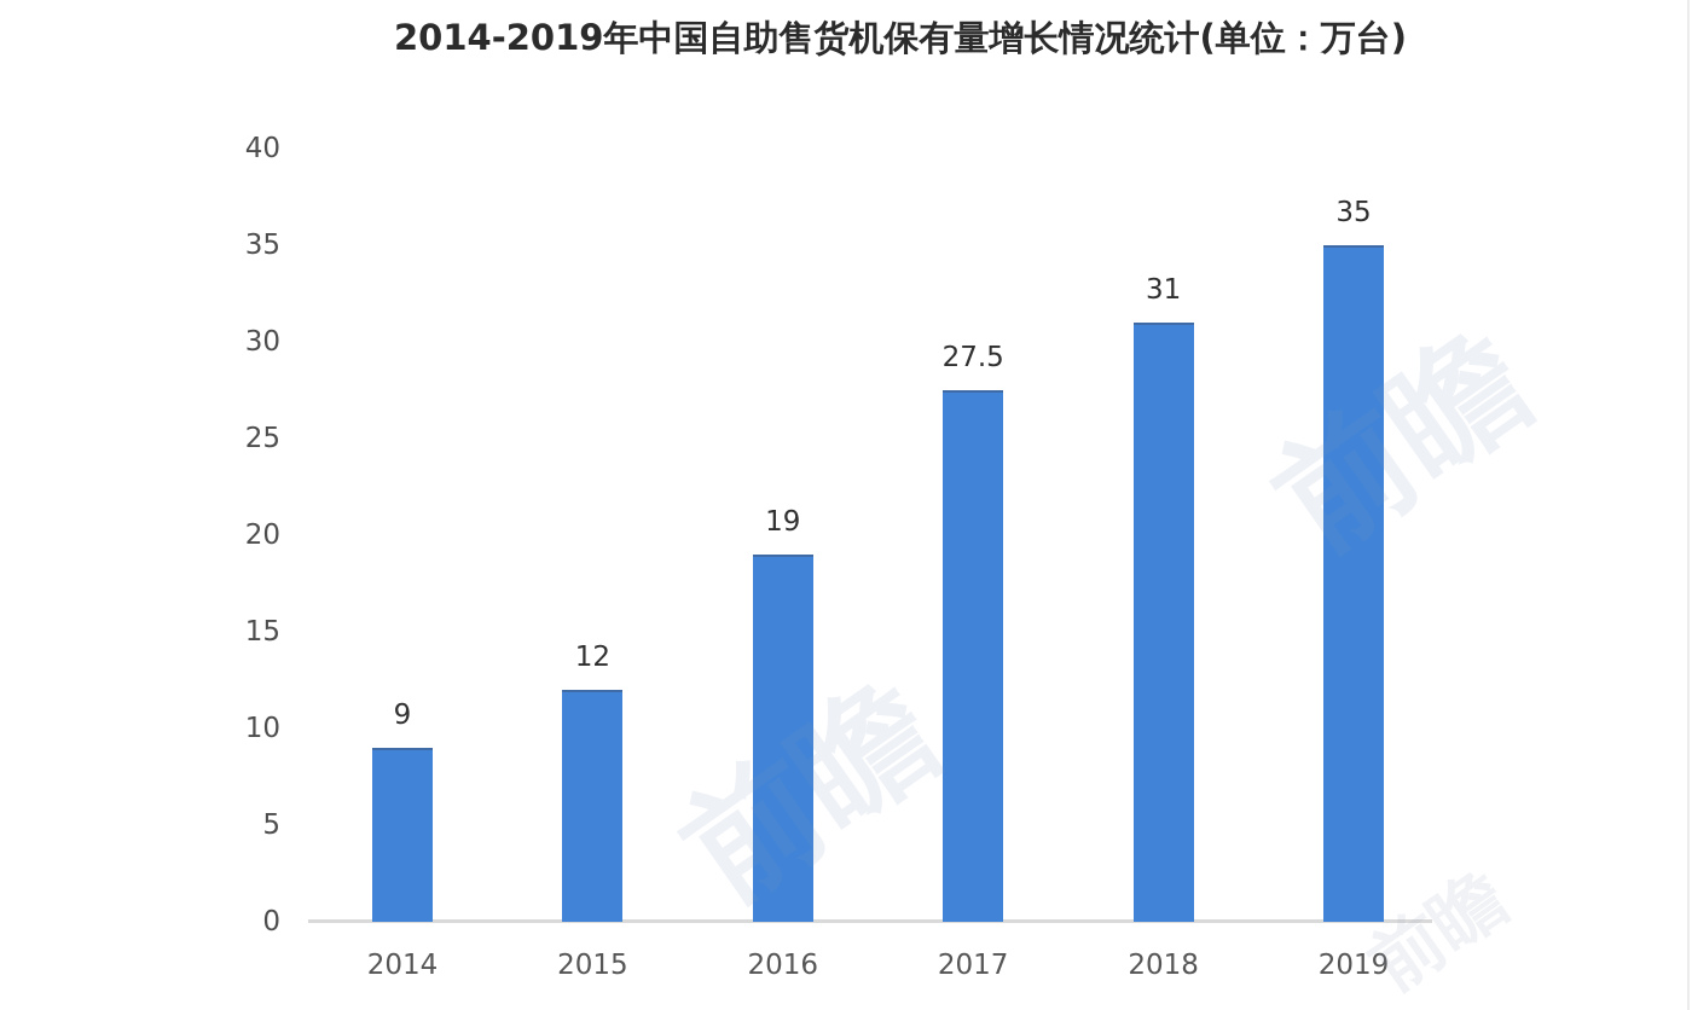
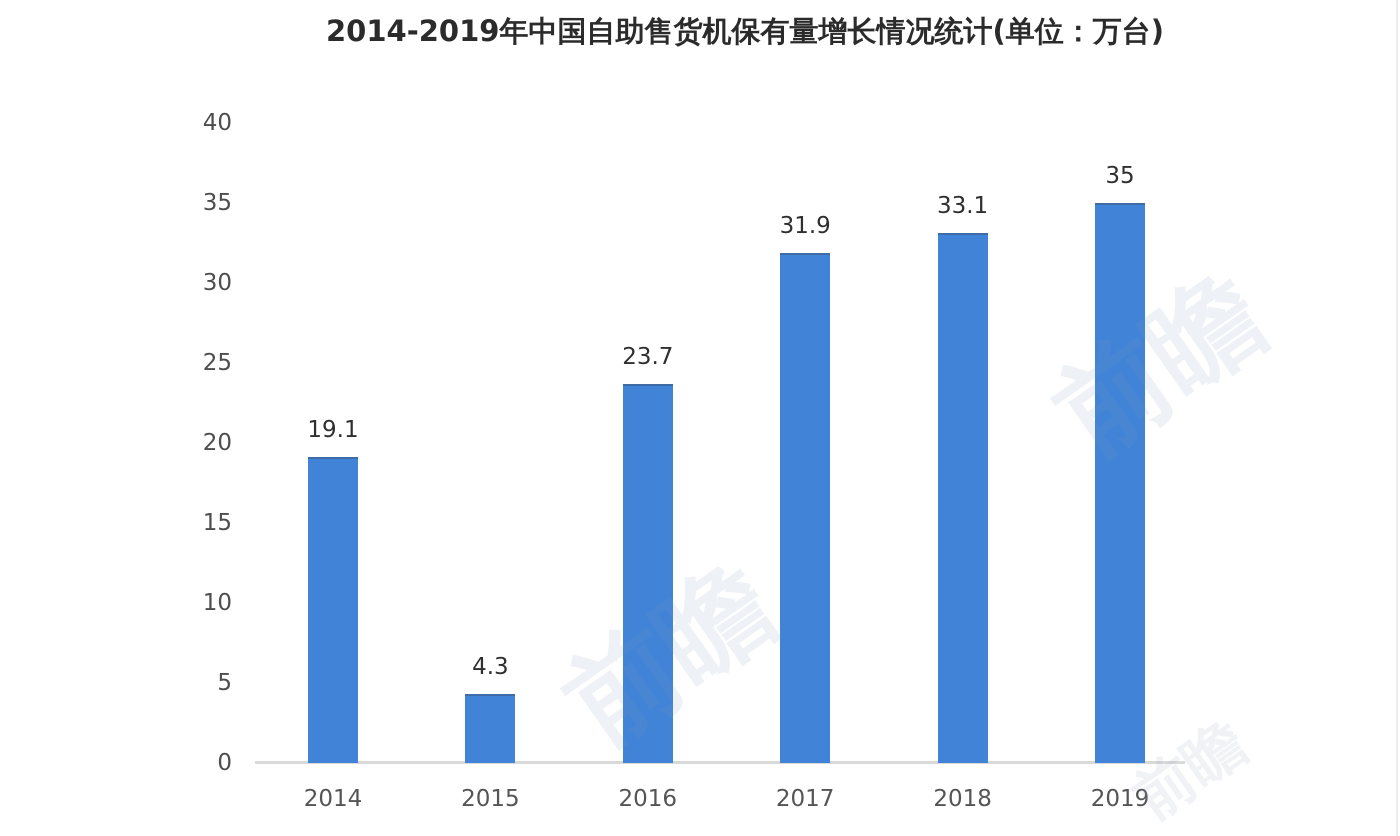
2014: 9 -> 19.1
2015: 12 -> 4.3
2016: 19 -> 23.7
2017: 27.5 -> 31.9
2018: 31 -> 33.1
